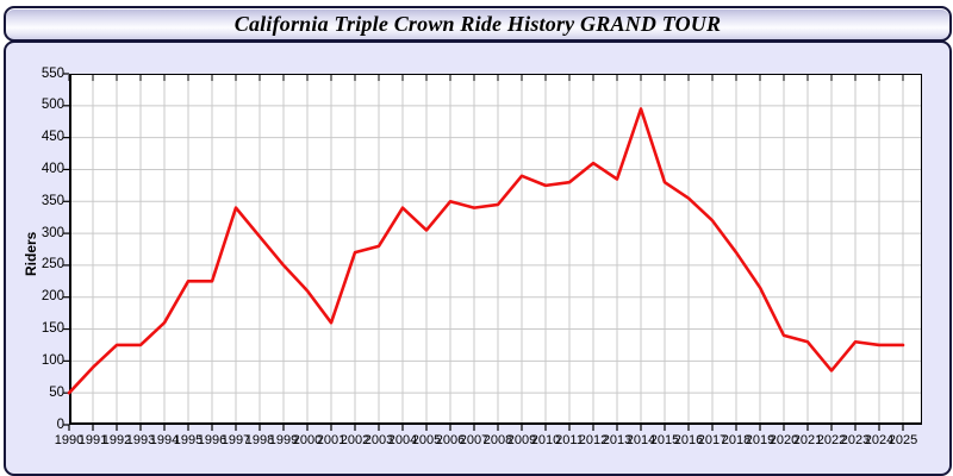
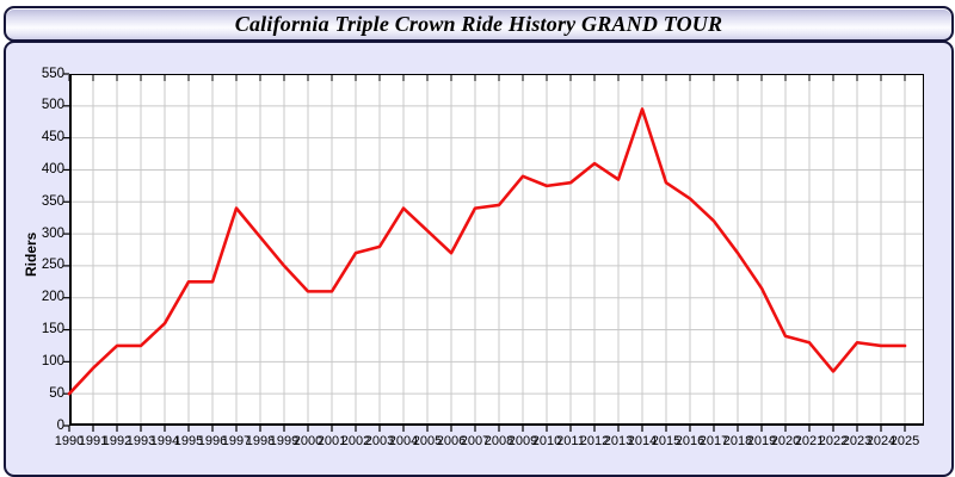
2001: 160 -> 210
2006: 350 -> 270
